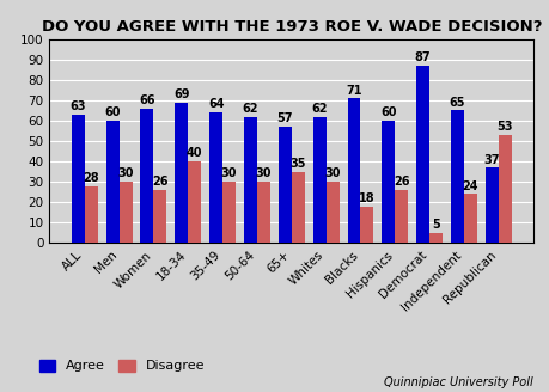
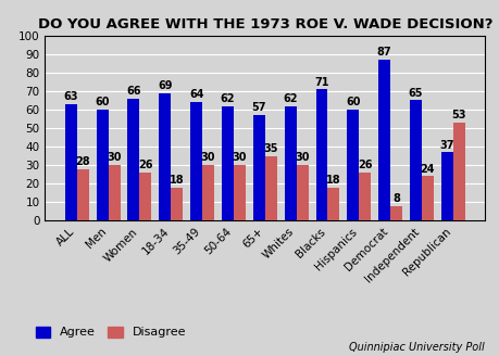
Disagree/18-34: 40 -> 18
Disagree/Democrat: 5 -> 8
